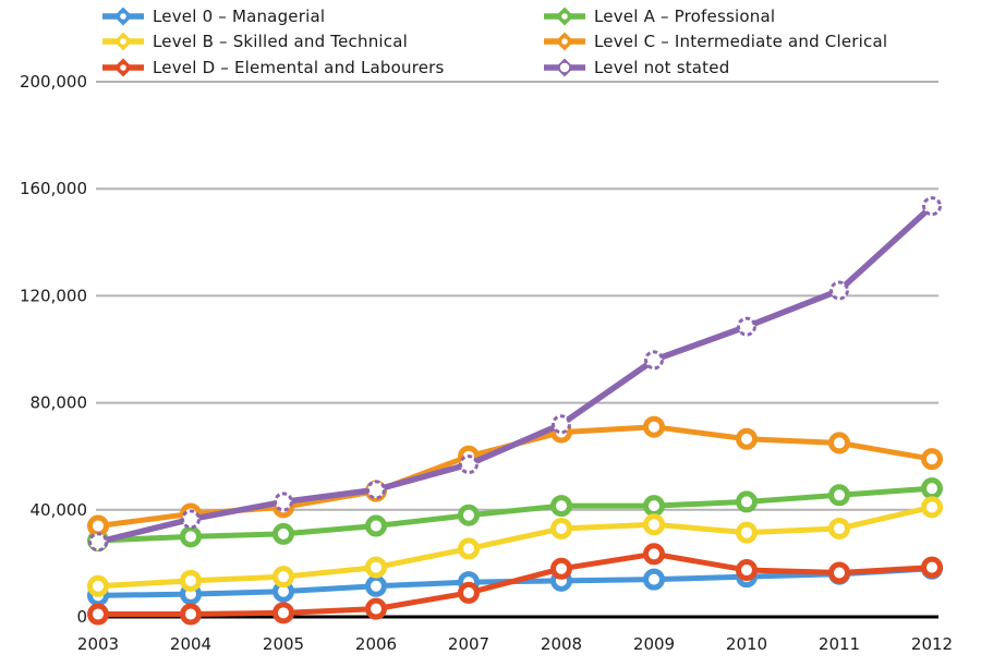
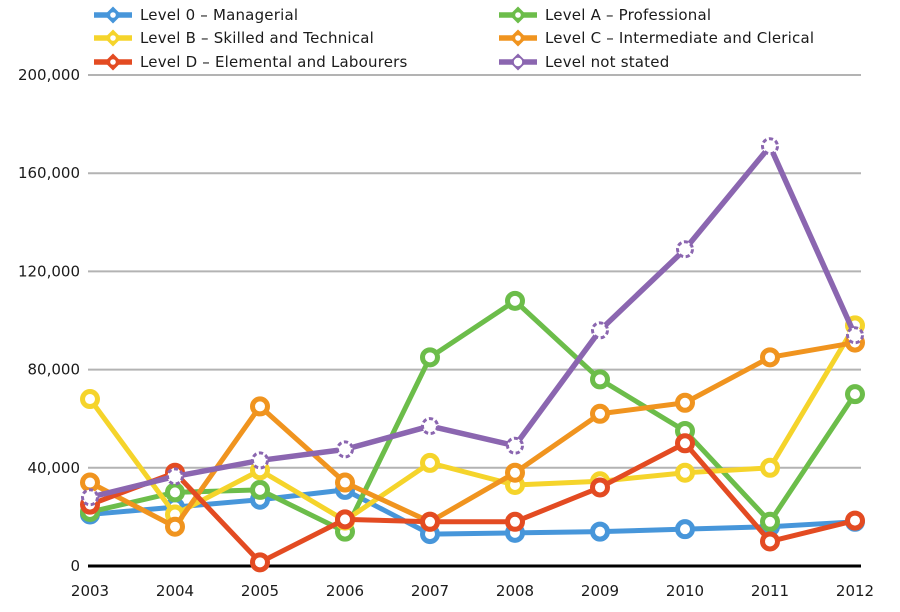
Level 0 – Managerial/2003: 8000 -> 21000
Level A – Professional/2003: 28000 -> 22000
Level B – Skilled and Technical/2003: 12000 -> 68000
Level D – Elemental and Labourers/2003: 1000 -> 25000
Level 0 – Managerial/2004: 8000 -> 24000
Level B – Skilled and Technical/2004: 14000 -> 21000
Level C – Intermediate and Clerical/2004: 38000 -> 16000
Level D – Elemental and Labourers/2004: 1000 -> 38000
Level 0 – Managerial/2005: 10000 -> 27000
Level B – Skilled and Technical/2005: 15000 -> 39000
Level C – Intermediate and Clerical/2005: 41000 -> 65000
Level 0 – Managerial/2006: 12000 -> 31000
Level A – Professional/2006: 34000 -> 14000
Level C – Intermediate and Clerical/2006: 47000 -> 34000
Level D – Elemental and Labourers/2006: 3000 -> 19000
Level A – Professional/2007: 38000 -> 85000
Level B – Skilled and Technical/2007: 26000 -> 42000
Level C – Intermediate and Clerical/2007: 60000 -> 18000
Level D – Elemental and Labourers/2007: 9000 -> 18000
Level A – Professional/2008: 42000 -> 108000
Level C – Intermediate and Clerical/2008: 69000 -> 38000
Level not stated/2008: 72000 -> 49000
Level A – Professional/2009: 42000 -> 76000
Level C – Intermediate and Clerical/2009: 71000 -> 62000
Level D – Elemental and Labourers/2009: 24000 -> 32000
Level A – Professional/2010: 43000 -> 55000
Level B – Skilled and Technical/2010: 32000 -> 38000
Level D – Elemental and Labourers/2010: 18000 -> 50000
Level not stated/2010: 108000 -> 129000
Level A – Professional/2011: 46000 -> 18000
Level B – Skilled and Technical/2011: 33000 -> 40000
Level C – Intermediate and Clerical/2011: 65000 -> 85000
Level D – Elemental and Labourers/2011: 16000 -> 10000
Level not stated/2011: 122000 -> 171000
Level A – Professional/2012: 48000 -> 70000
Level B – Skilled and Technical/2012: 41000 -> 98000
Level C – Intermediate and Clerical/2012: 59000 -> 91000
Level not stated/2012: 154000 -> 94000
